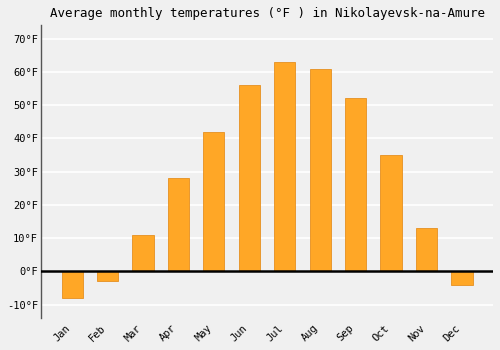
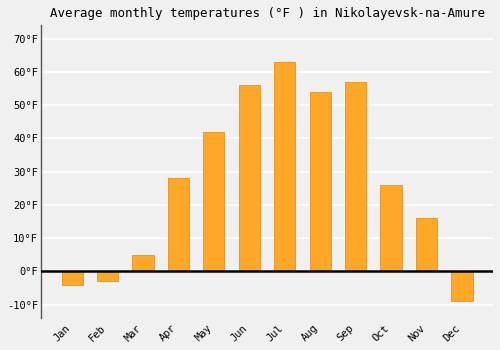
Jan: -8°F -> -4°F
Mar: 11°F -> 5°F
Aug: 61°F -> 54°F
Sep: 52°F -> 57°F
Oct: 35°F -> 26°F
Nov: 13°F -> 16°F
Dec: -4°F -> -9°F
